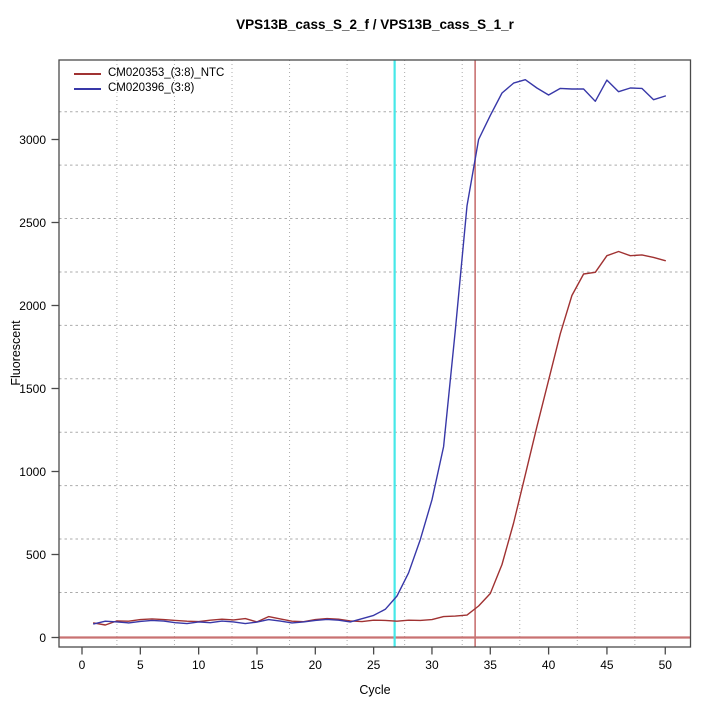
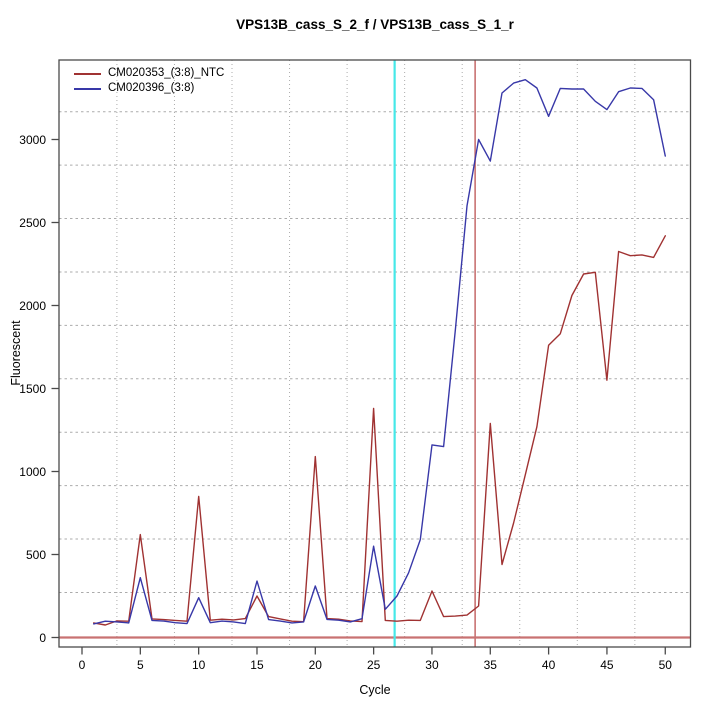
CM020353_(3:8)_NTC/5: 110 -> 620
CM020396_(3:8)/5: 100 -> 360
CM020353_(3:8)_NTC/10: 100 -> 850
CM020396_(3:8)/10: 90 -> 240
CM020353_(3:8)_NTC/15: 90 -> 250
CM020396_(3:8)/15: 90 -> 340
CM020353_(3:8)_NTC/20: 110 -> 1090
CM020396_(3:8)/20: 100 -> 310
CM020353_(3:8)_NTC/25: 100 -> 1380
CM020396_(3:8)/25: 130 -> 550
CM020353_(3:8)_NTC/30: 110 -> 280
CM020396_(3:8)/30: 830 -> 1160
CM020353_(3:8)_NTC/35: 260 -> 1290
CM020396_(3:8)/35: 3140 -> 2870
CM020353_(3:8)_NTC/40: 1550 -> 1760
CM020396_(3:8)/40: 3270 -> 3140
CM020353_(3:8)_NTC/45: 2300 -> 1550
CM020396_(3:8)/45: 3360 -> 3180
CM020353_(3:8)_NTC/50: 2270 -> 2420
CM020396_(3:8)/50: 3260 -> 2900
